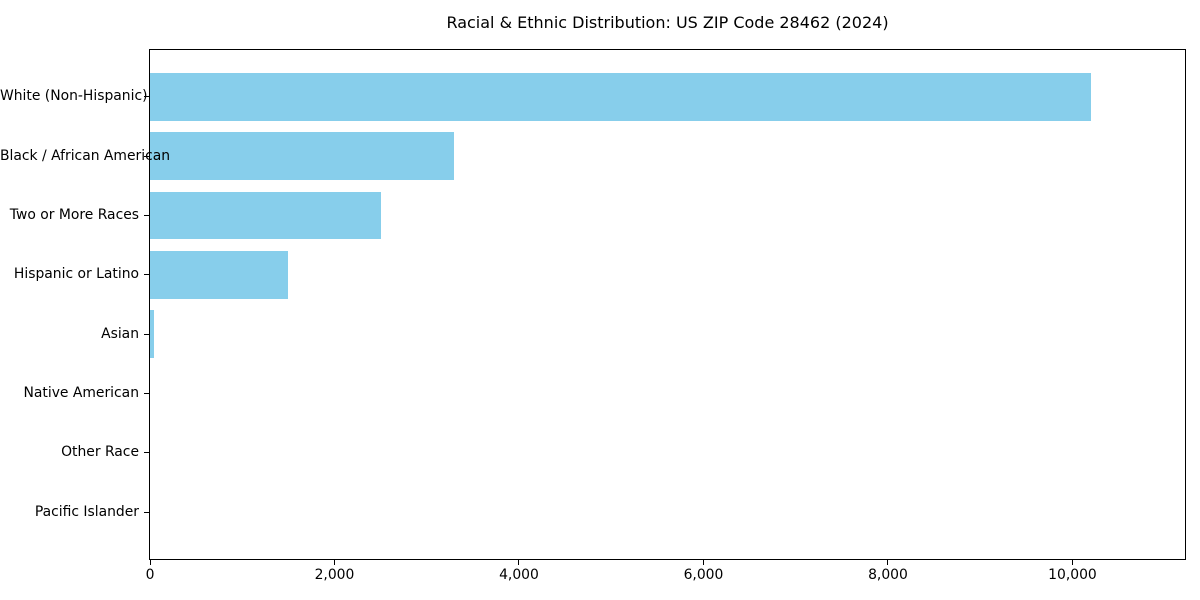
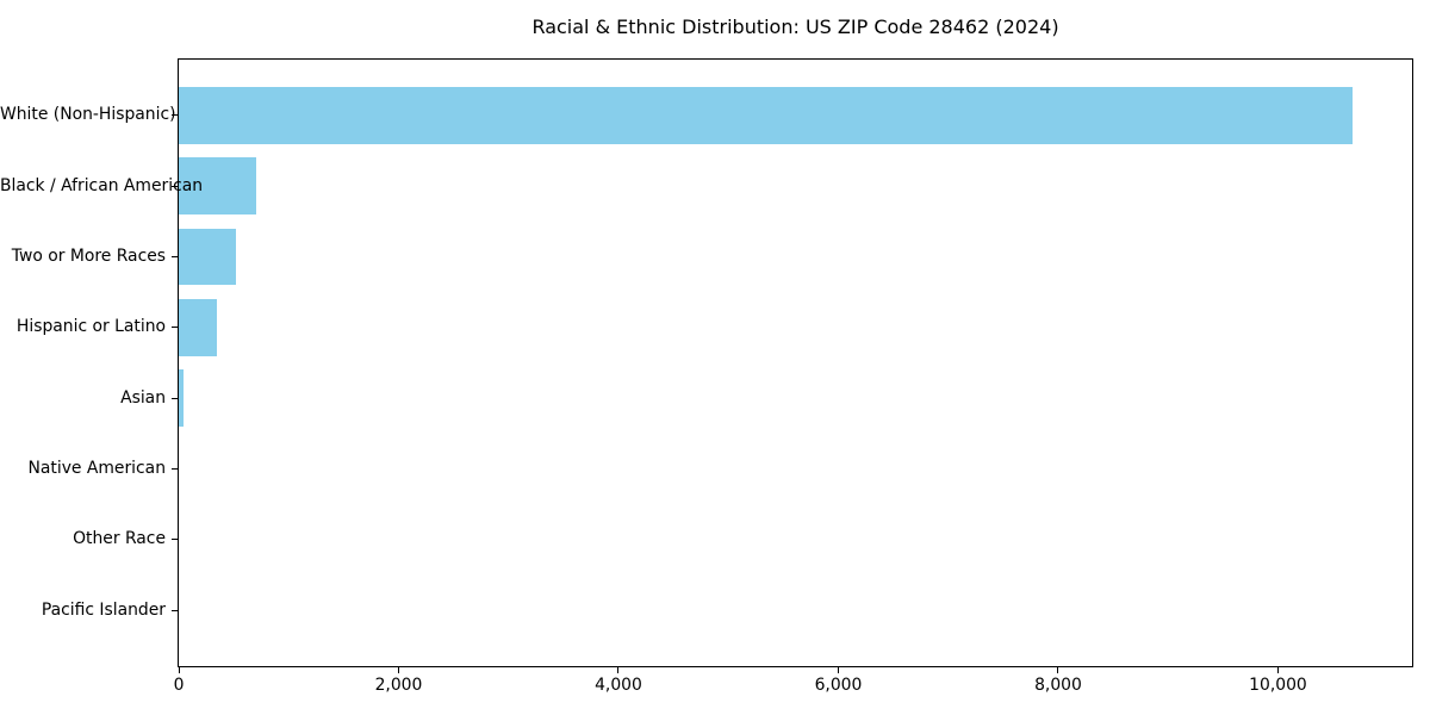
White (Non-Hispanic): 10200 -> 10700
Black / African American: 3300 -> 700
Two or More Races: 2500 -> 500
Hispanic or Latino: 1500 -> 300
